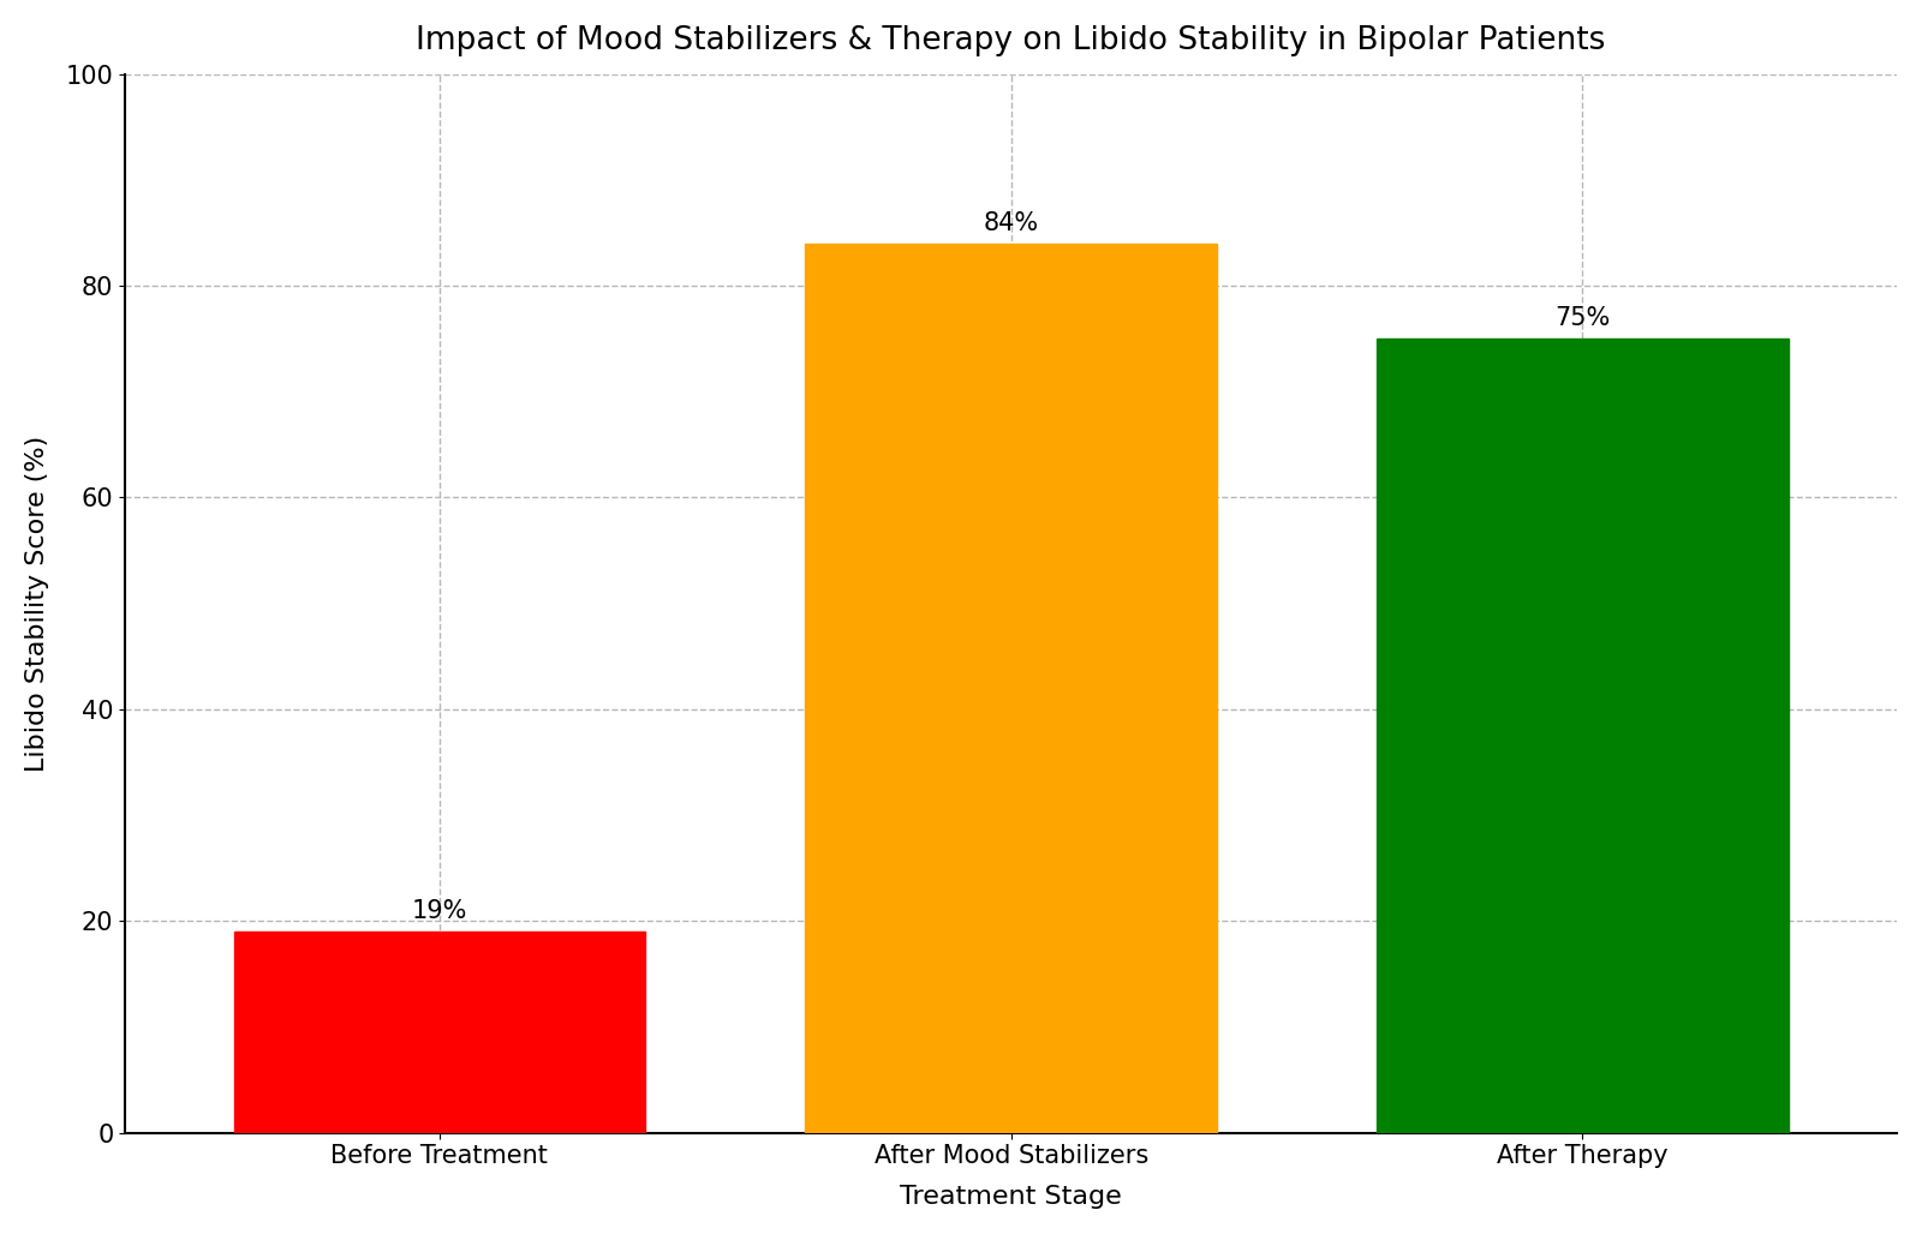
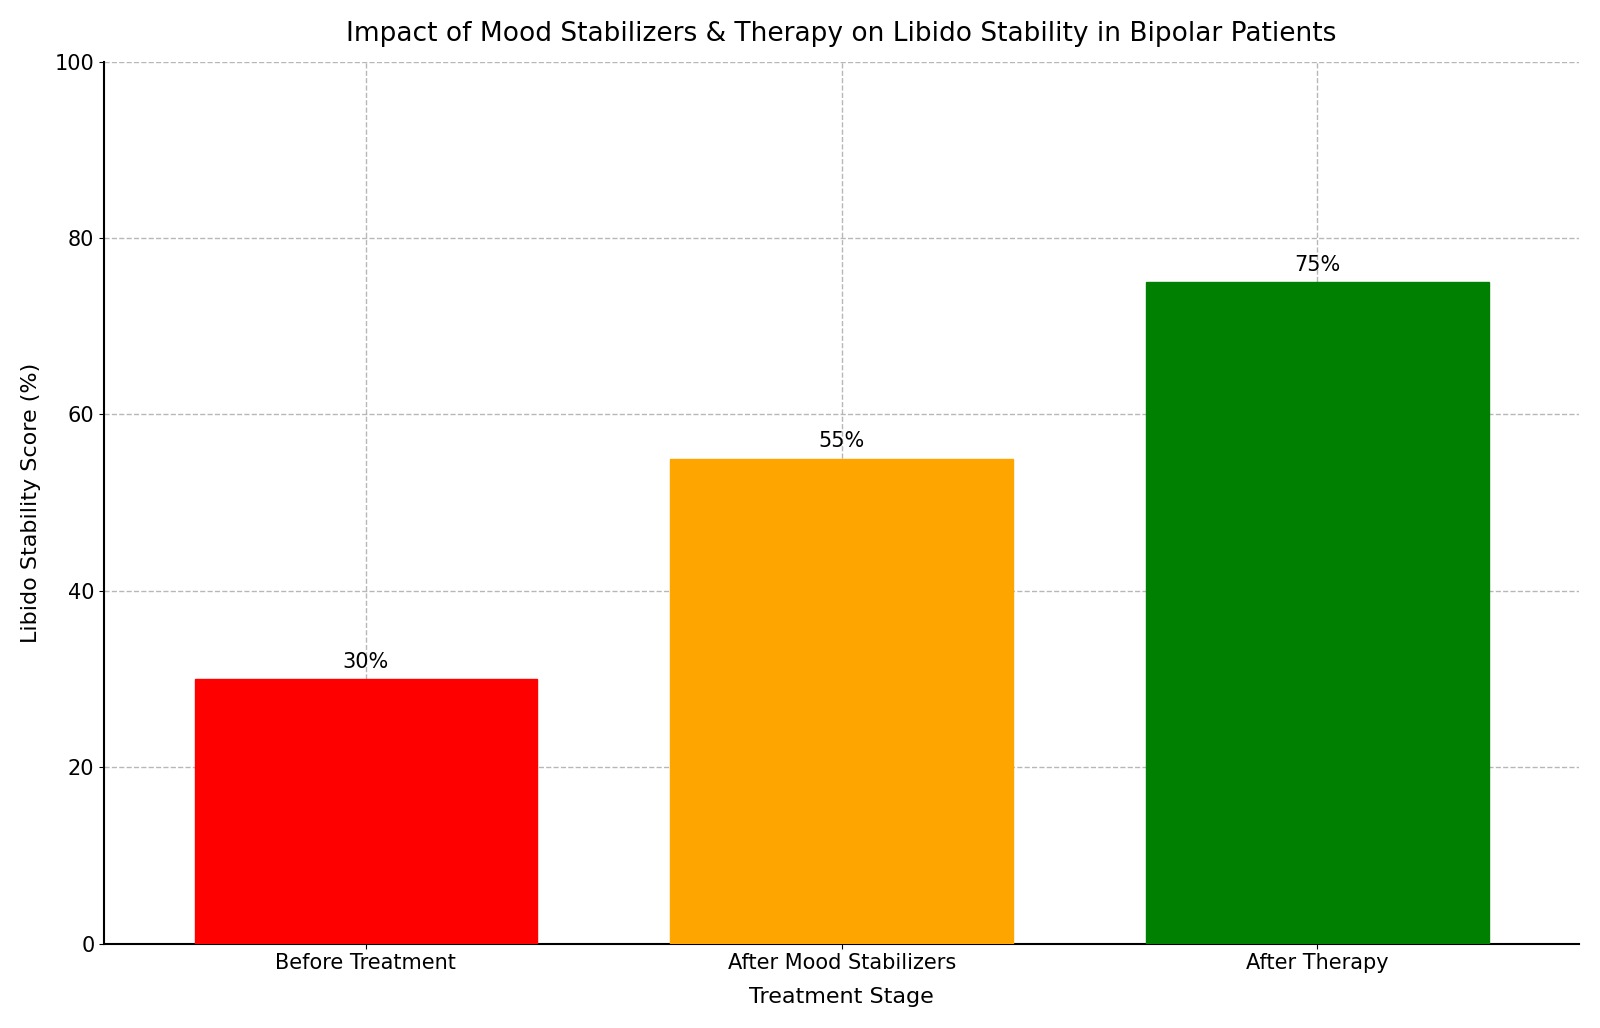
Before Treatment: 19% -> 30%
After Mood Stabilizers: 84% -> 55%
